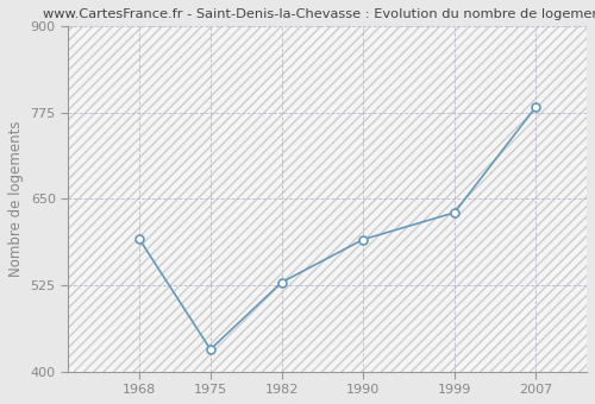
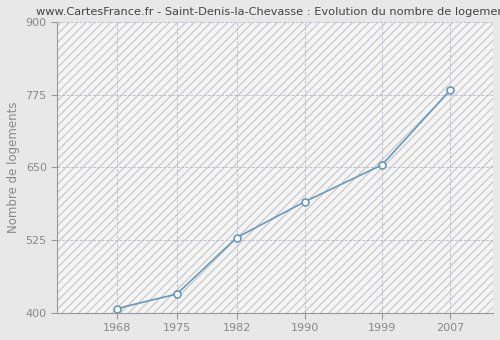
1968: 592 -> 407
1999: 630 -> 654
